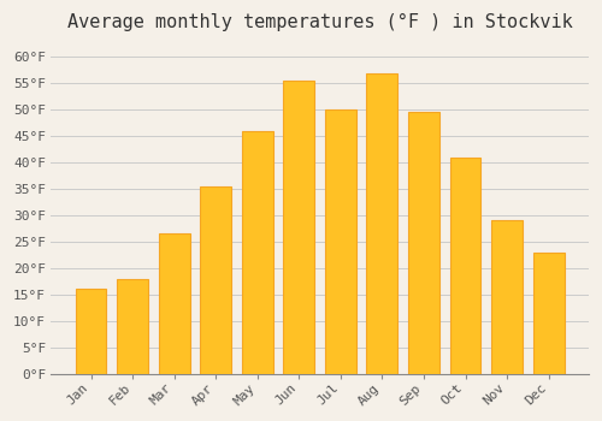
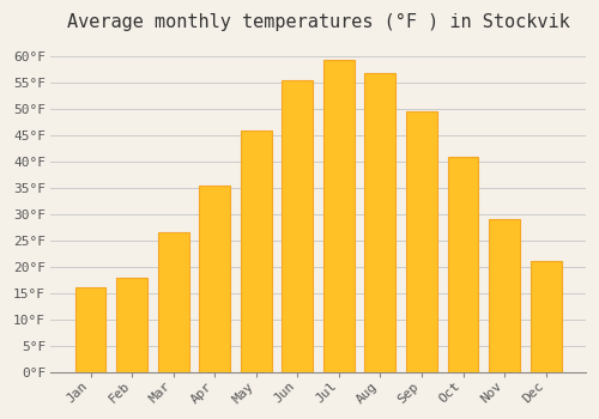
Jul: 50.0°F -> 59.5°F
Dec: 23.0°F -> 21.0°F
